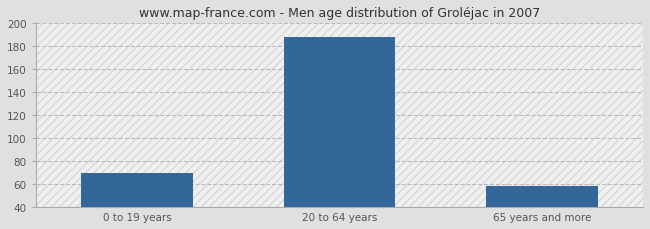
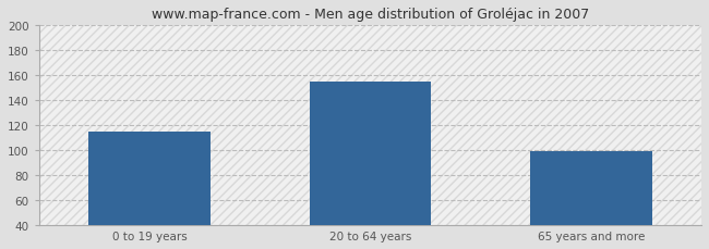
0 to 19 years: 70 -> 115
20 to 64 years: 188 -> 155
65 years and more: 58 -> 99
